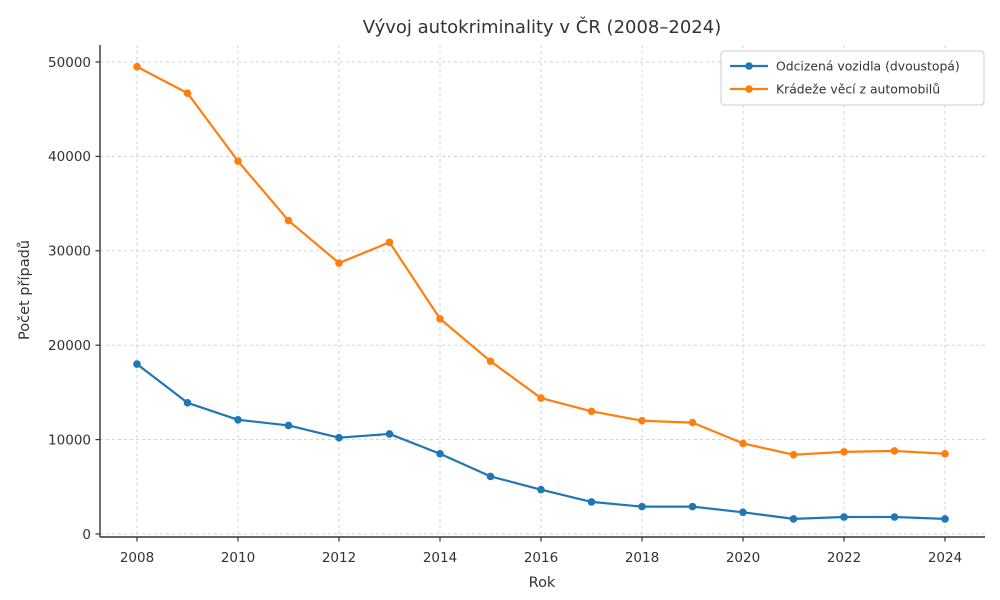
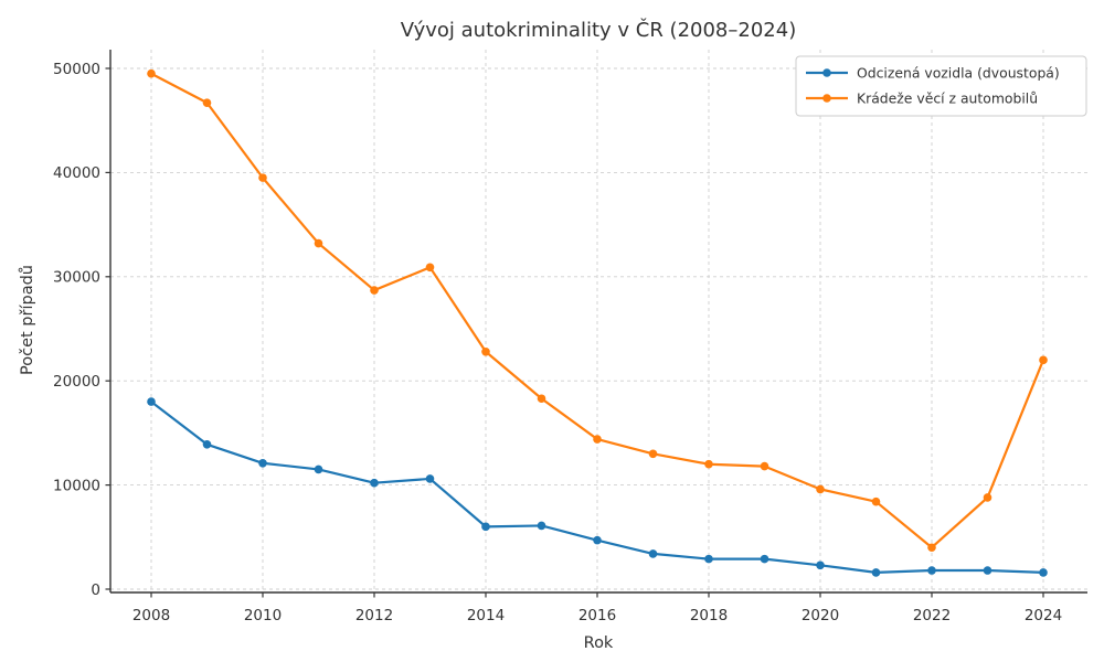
Odcizená vozidla (dvoustopá)/2014: 8000 -> 6000
Krádeže věcí z automobilů/2022: 9000 -> 4000
Krádeže věcí z automobilů/2024: 8000 -> 22000
